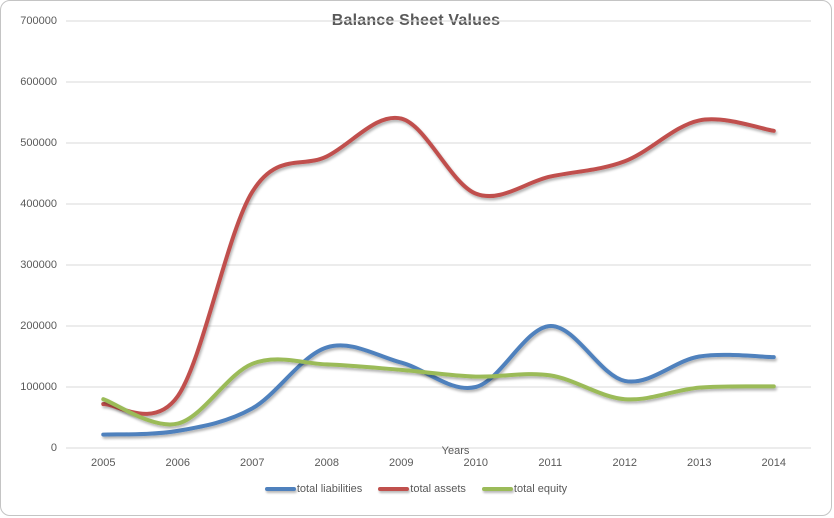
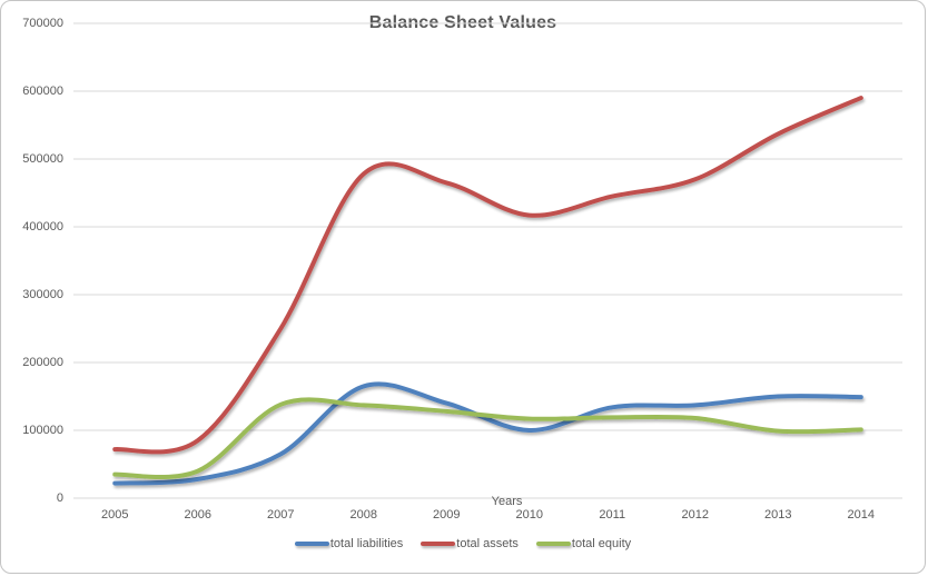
total equity/2005: 80000 -> 40000
total assets/2007: 420000 -> 250000
total assets/2009: 540000 -> 460000
total liabilities/2011: 200000 -> 130000
total liabilities/2012: 110000 -> 140000
total equity/2012: 80000 -> 120000
total assets/2014: 520000 -> 590000
